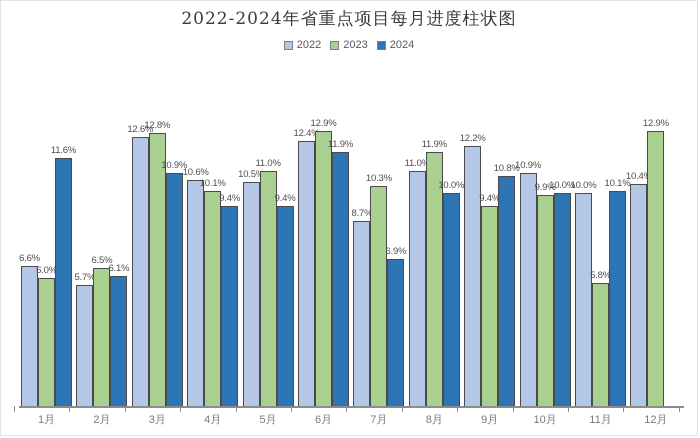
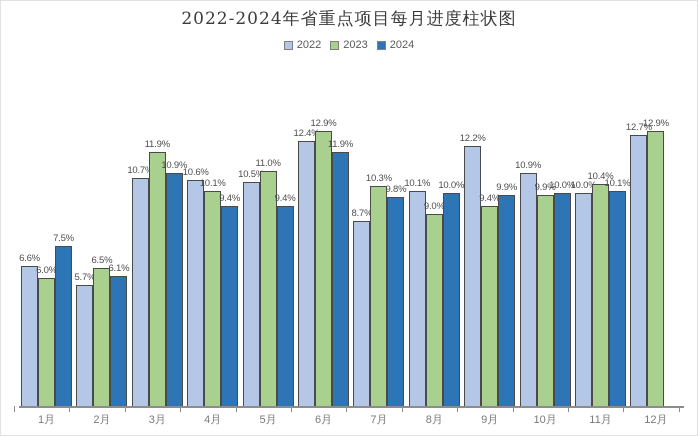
2024/1月: 11.6% -> 7.5%
2022/3月: 12.6% -> 10.7%
2023/3月: 12.8% -> 11.9%
2024/7月: 6.9% -> 9.8%
2022/8月: 11.0% -> 10.1%
2023/8月: 11.9% -> 9.0%
2024/9月: 10.8% -> 9.9%
2023/11月: 5.8% -> 10.4%
2022/12月: 10.4% -> 12.7%
